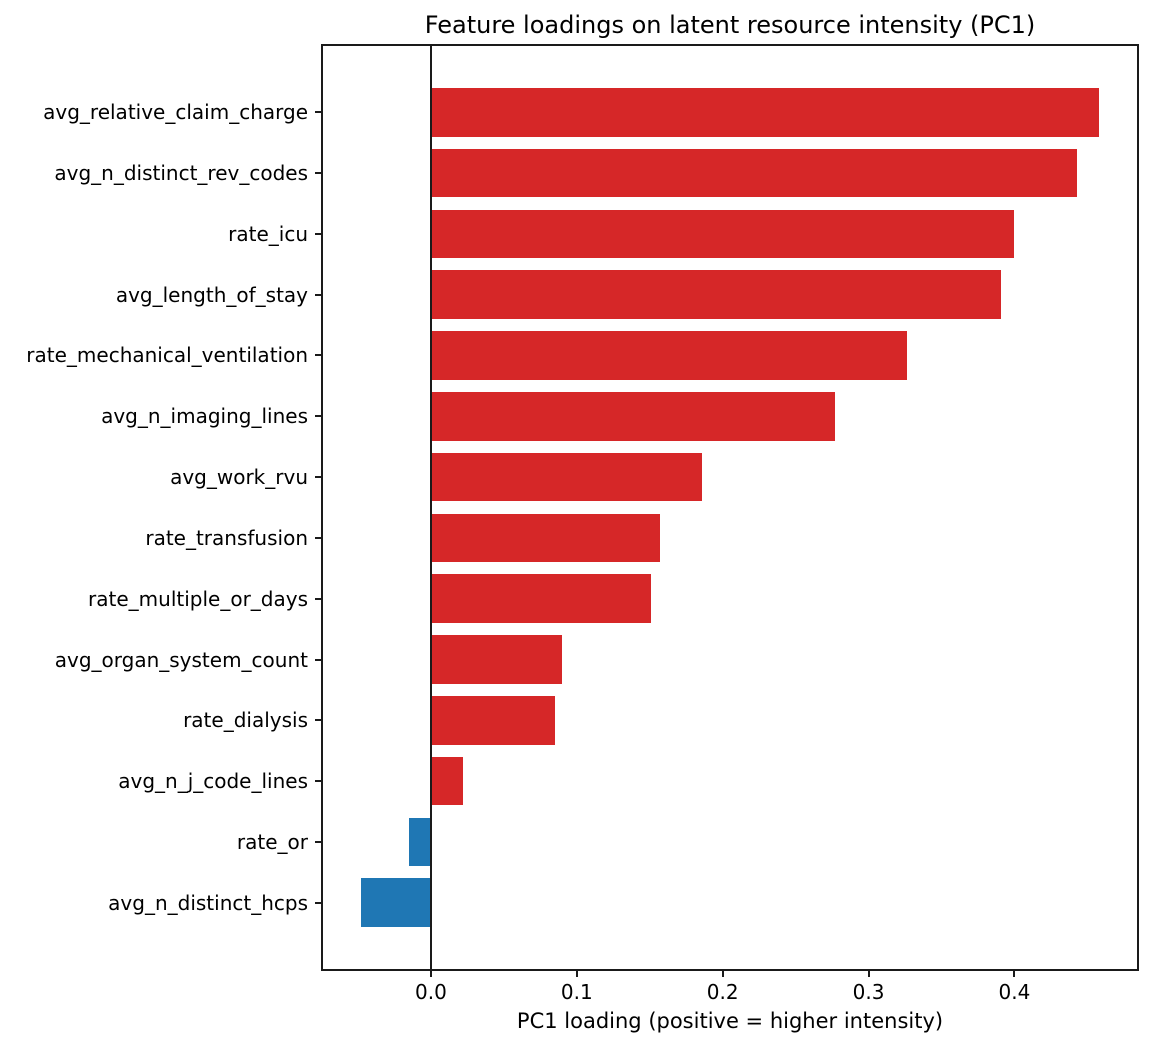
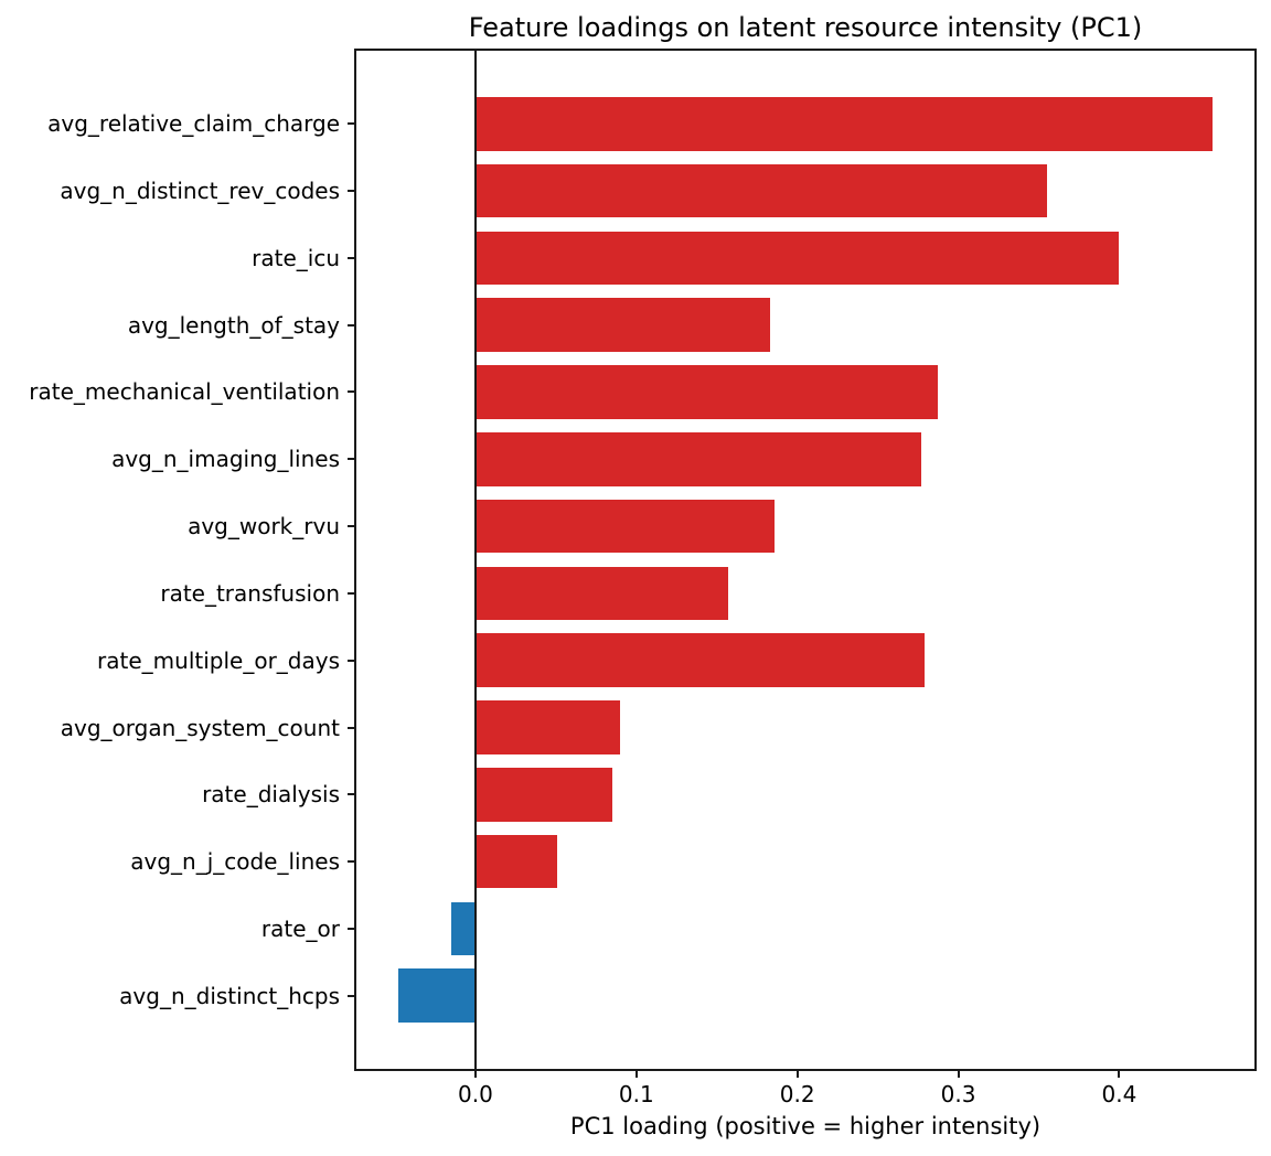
avg_n_distinct_rev_codes: 0.443 -> 0.355
avg_length_of_stay: 0.391 -> 0.183
rate_mechanical_ventilation: 0.326 -> 0.287
rate_multiple_or_days: 0.151 -> 0.279
avg_n_j_code_lines: 0.022 -> 0.051
